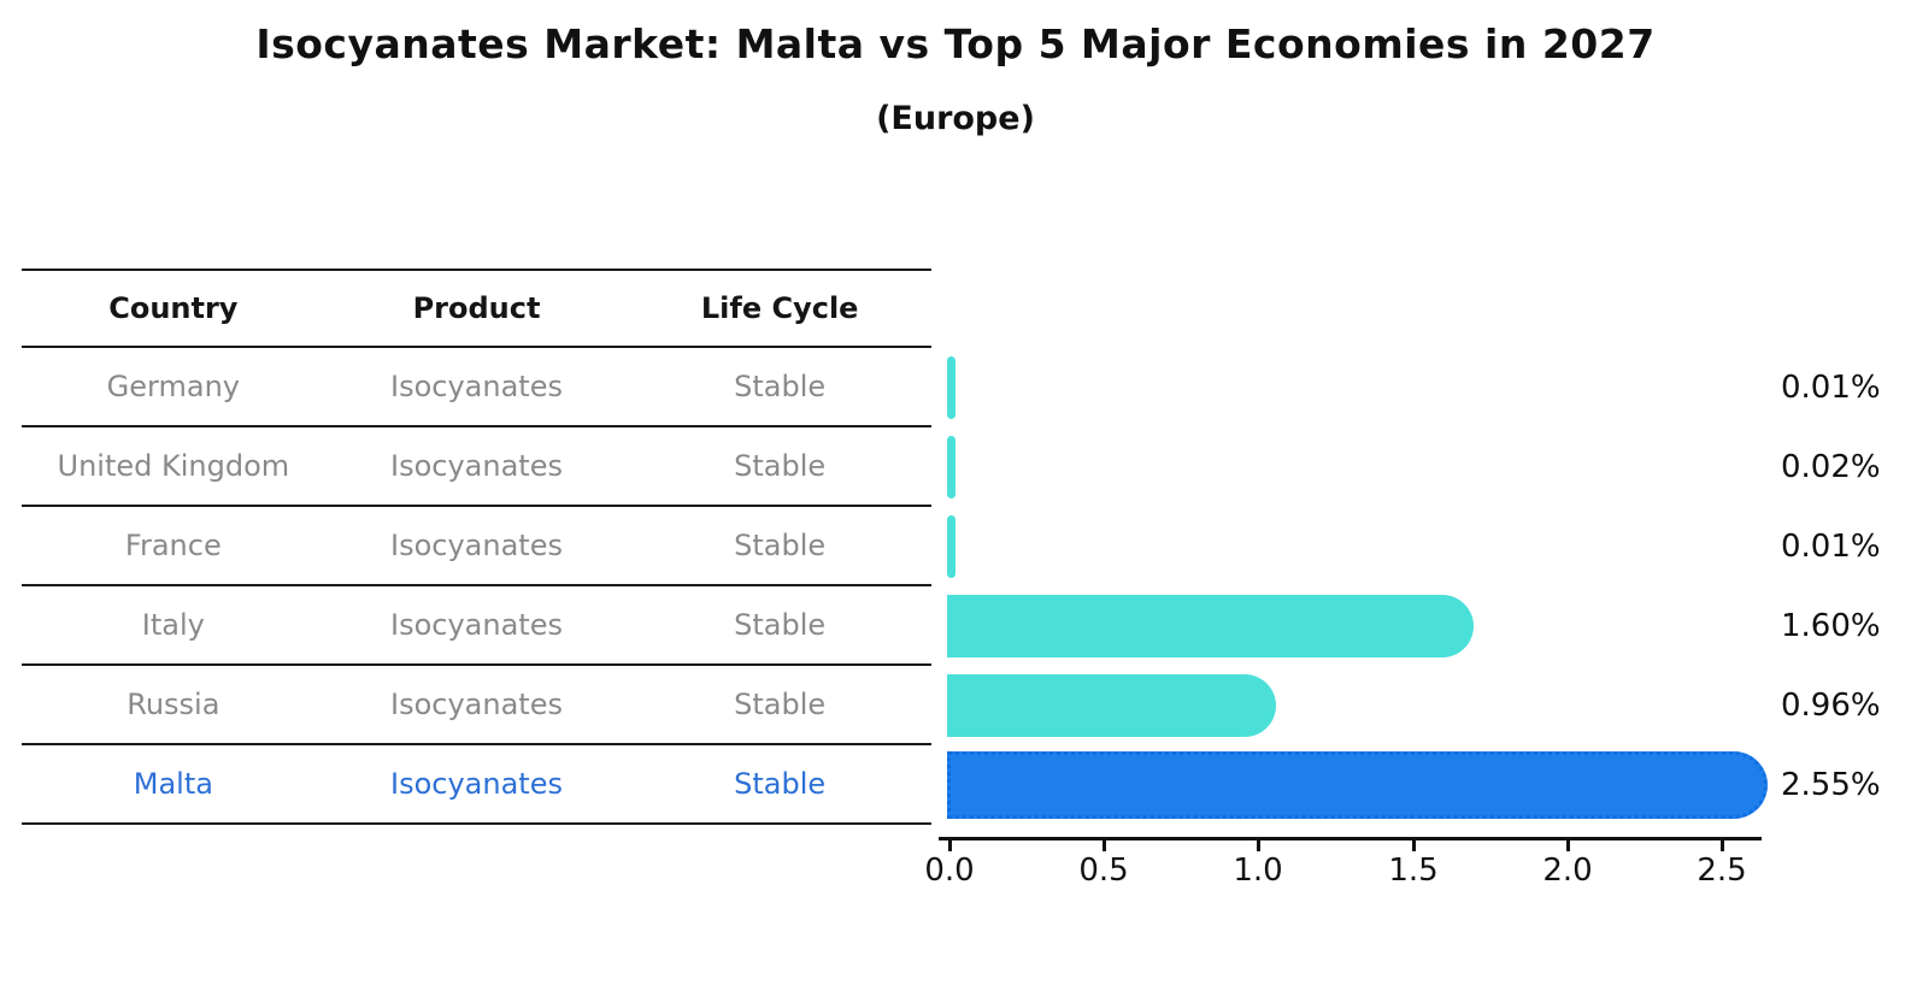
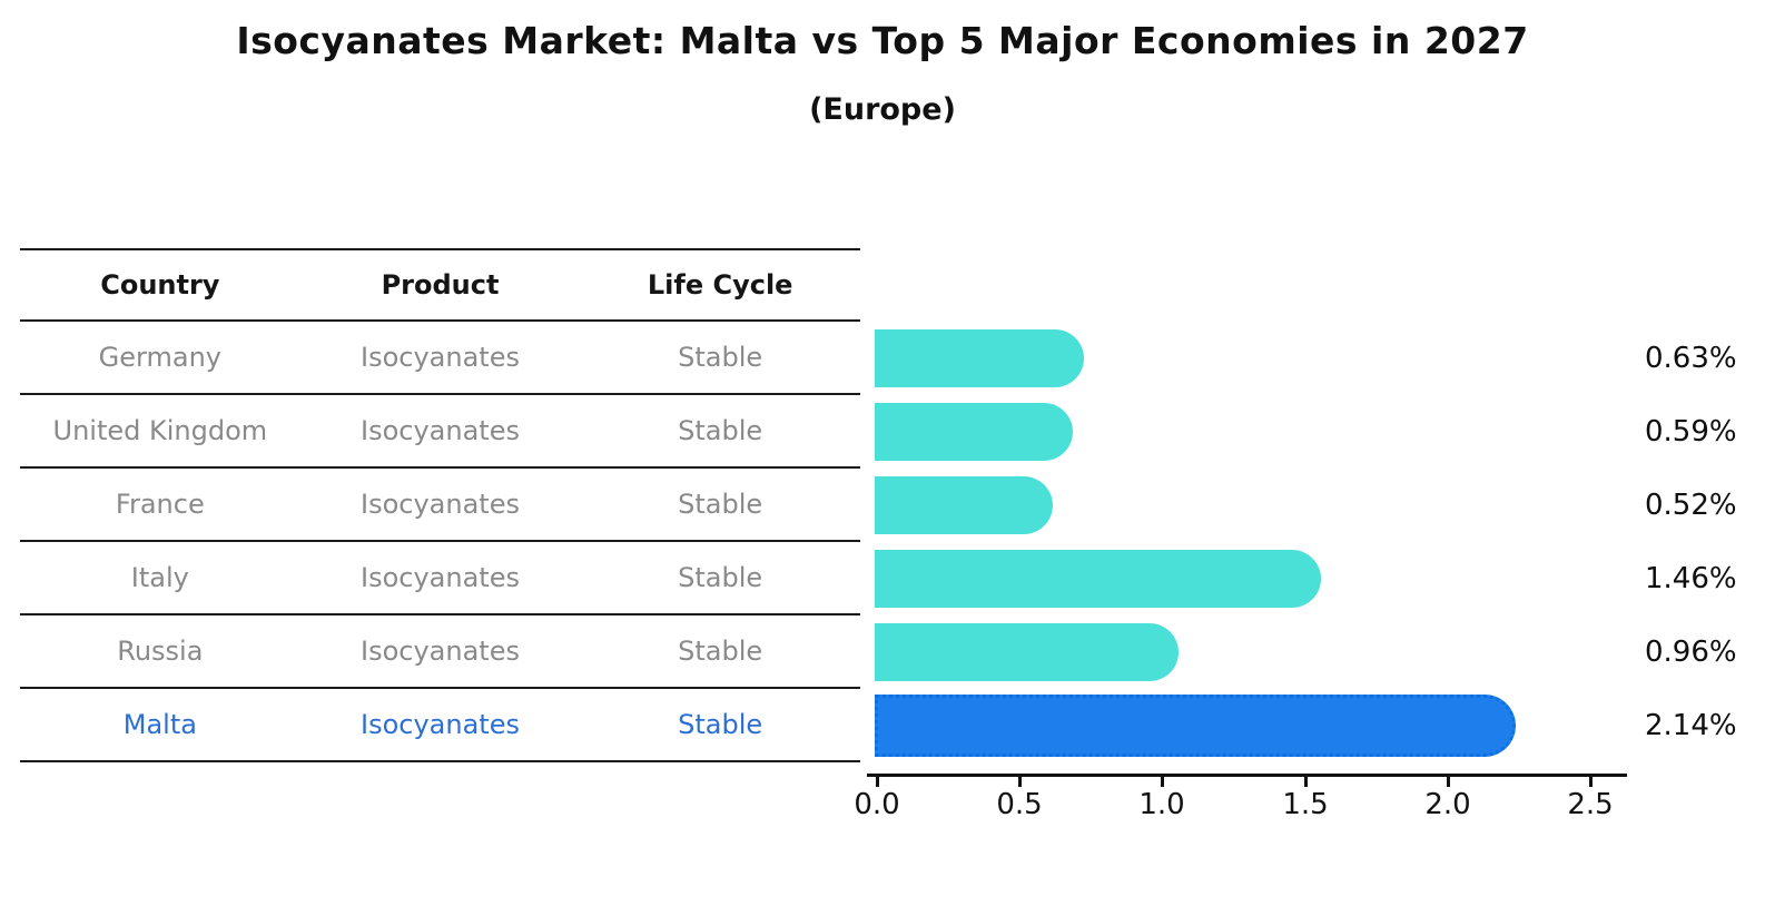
Germany: 0.01% -> 0.63%
United Kingdom: 0.02% -> 0.59%
France: 0.01% -> 0.52%
Italy: 1.60% -> 1.46%
Malta: 2.55% -> 2.14%
